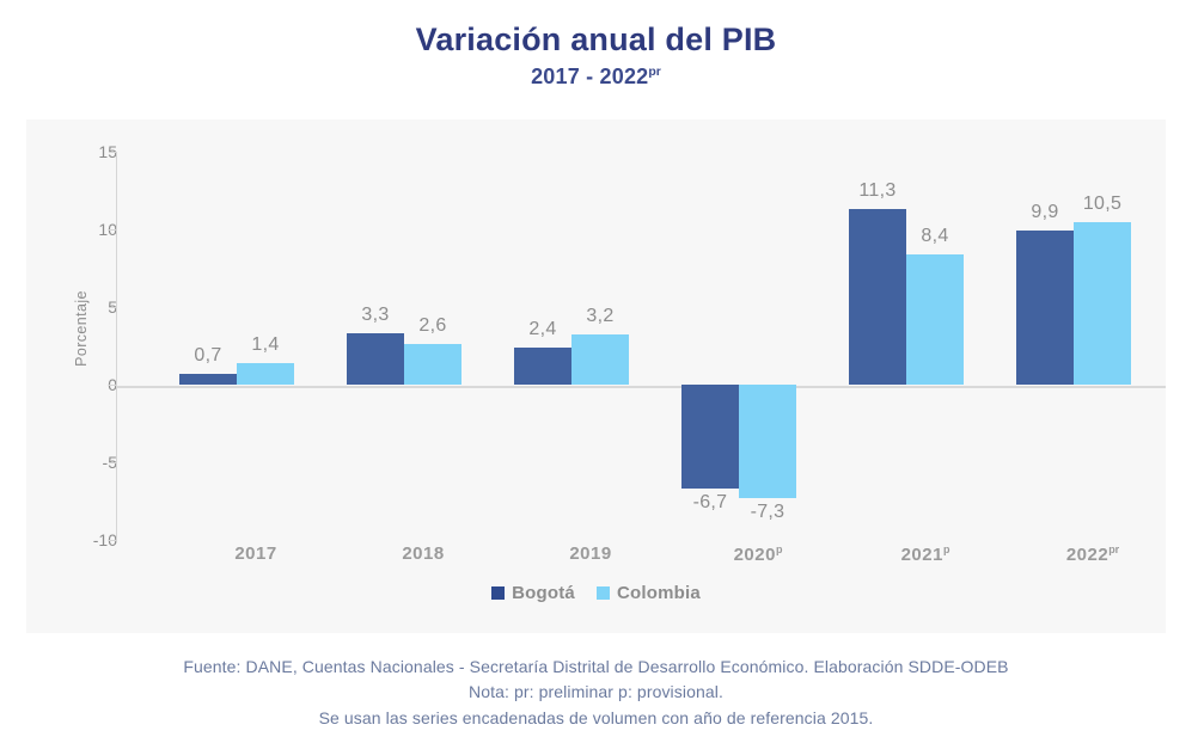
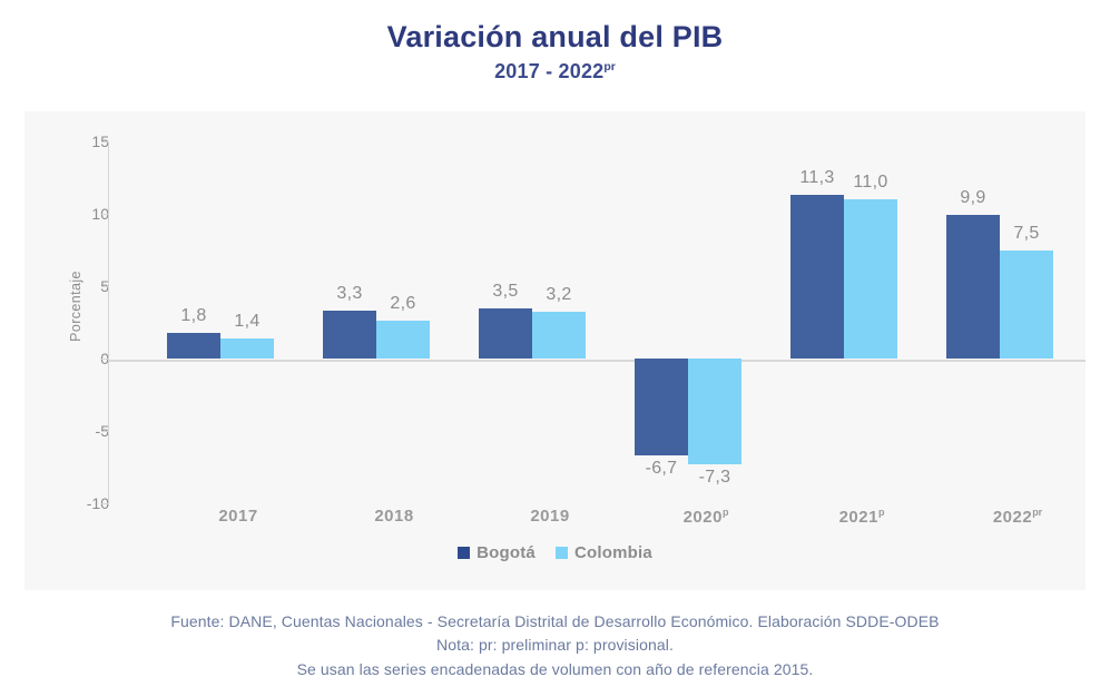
Bogotá/2017: 0,7 -> 1,8
Bogotá/2019: 2,4 -> 3,5
Colombia/2021: 8,4 -> 11,0
Colombia/2022: 10,5 -> 7,5
